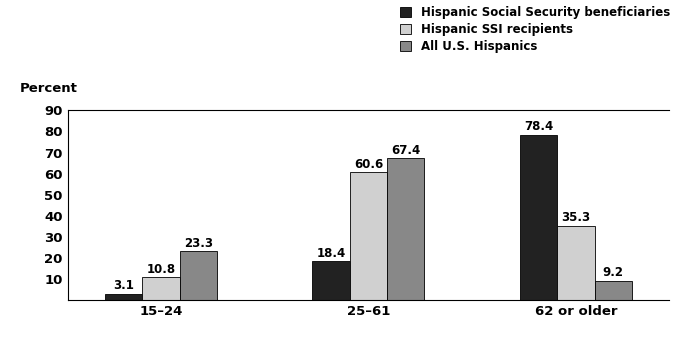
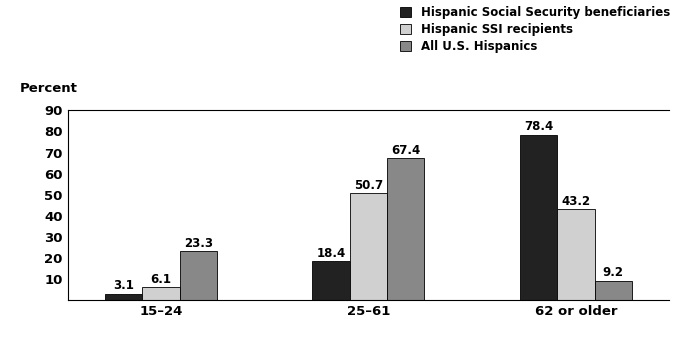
Hispanic SSI recipients/15–24: 10.8 -> 6.1
Hispanic SSI recipients/25–61: 60.6 -> 50.7
Hispanic SSI recipients/62 or older: 35.3 -> 43.2
